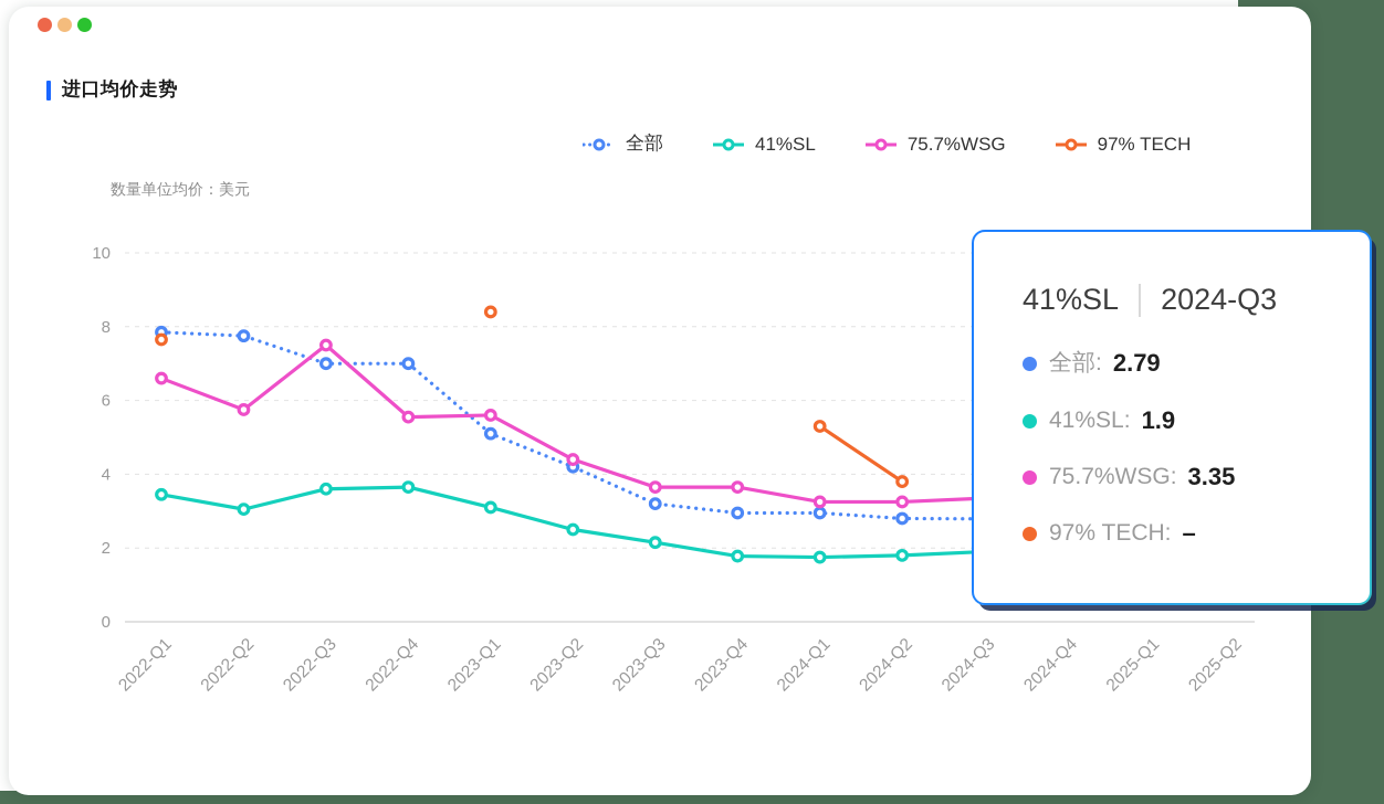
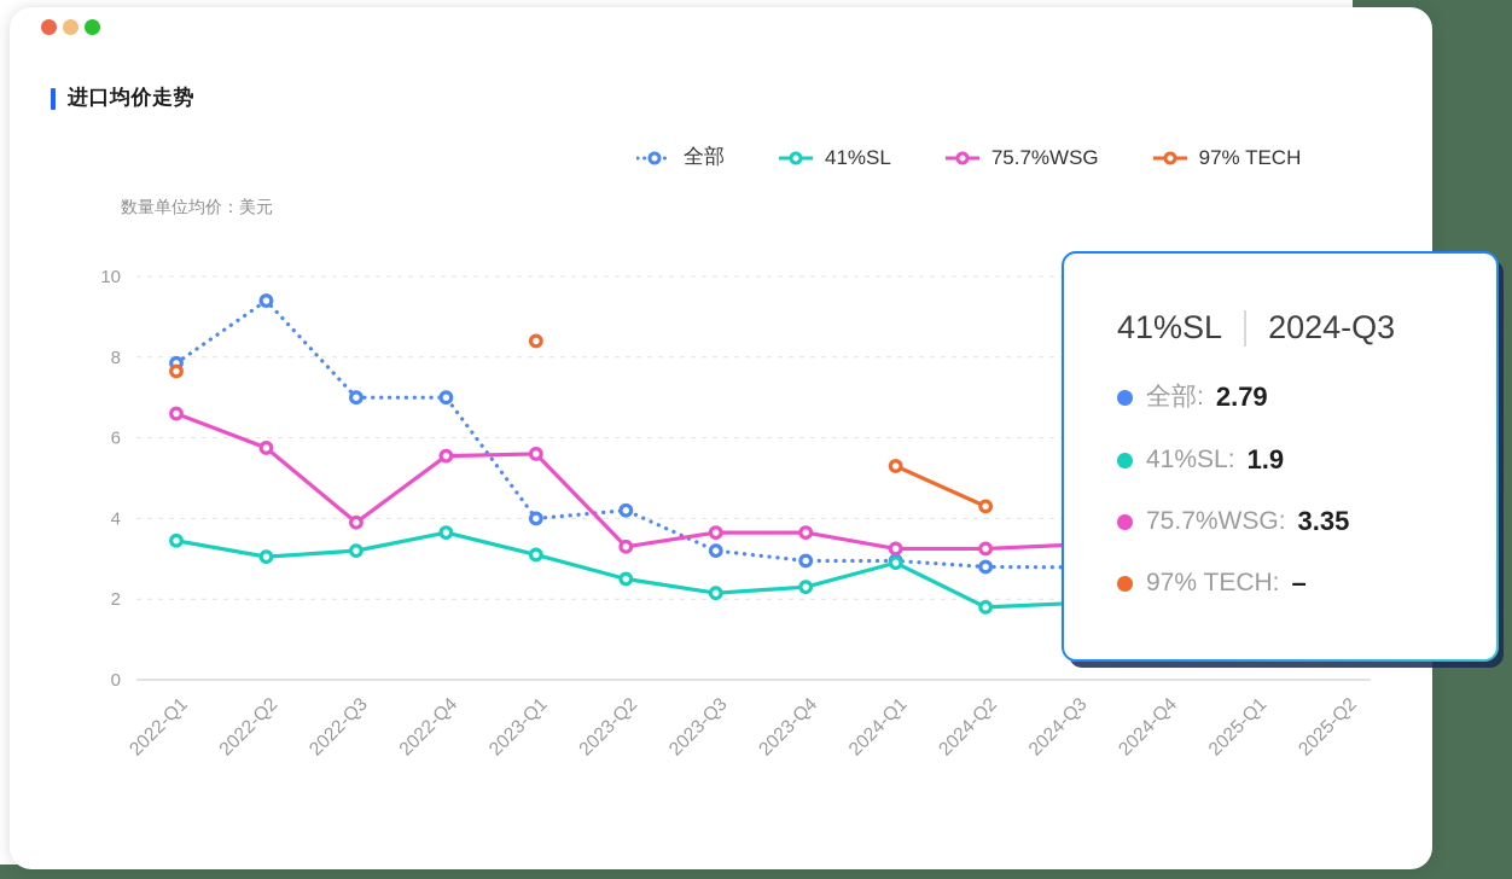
全部/2022-Q2: 7.8 -> 9.4
41%SL/2022-Q3: 3.6 -> 3.2
75.7%WSG/2022-Q3: 7.5 -> 3.9
全部/2023-Q1: 5.1 -> 4.0
75.7%WSG/2023-Q2: 4.4 -> 3.3
41%SL/2023-Q4: 1.8 -> 2.3
41%SL/2024-Q1: 1.8 -> 2.9
97% TECH/2024-Q2: 3.8 -> 4.3
